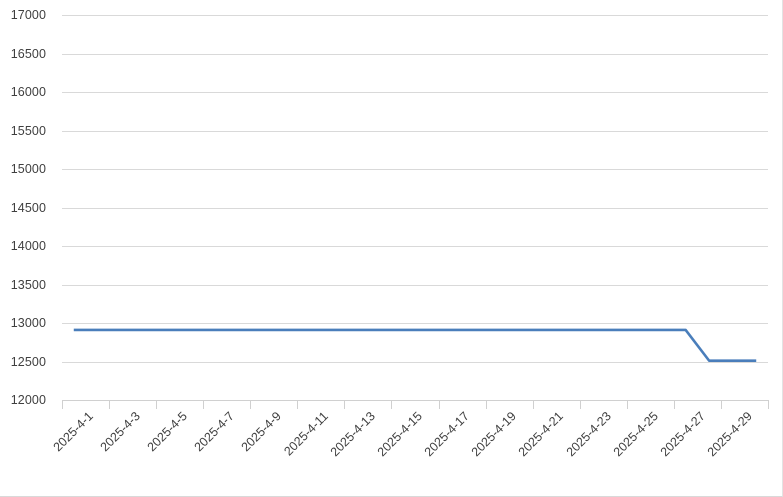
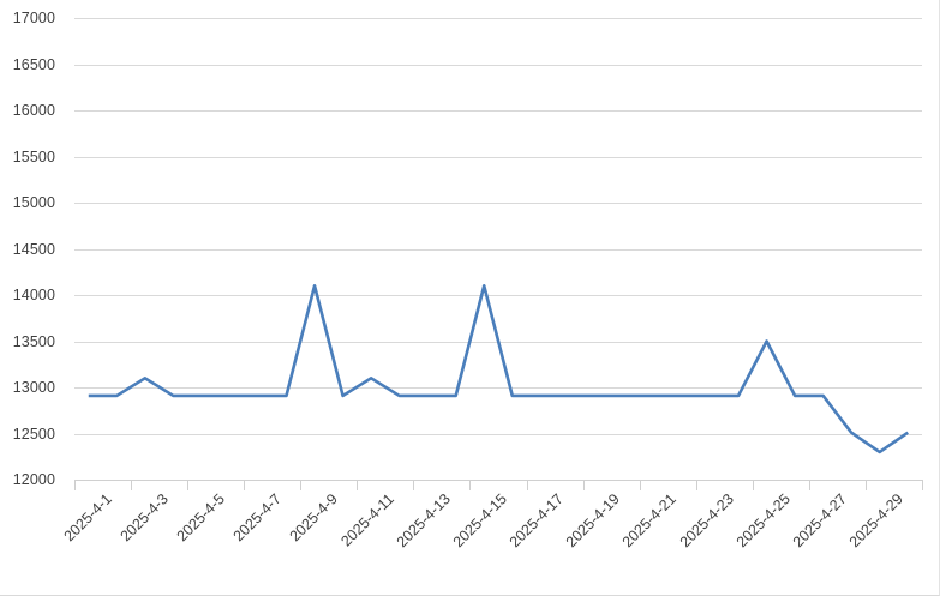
2025-4-3: 12900 -> 13100
2025-4-9: 12900 -> 14100
2025-4-11: 12900 -> 13100
2025-4-15: 12900 -> 14100
2025-4-25: 12900 -> 13500
2025-4-29: 12500 -> 12300
